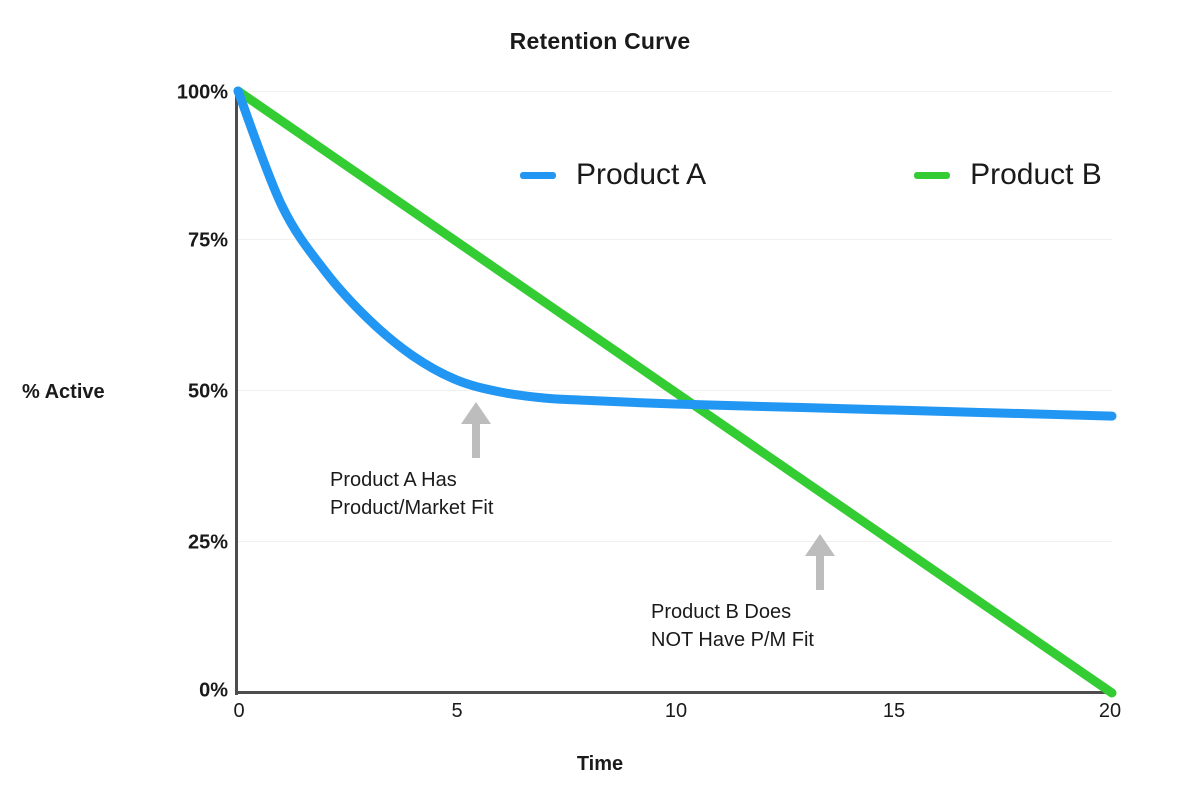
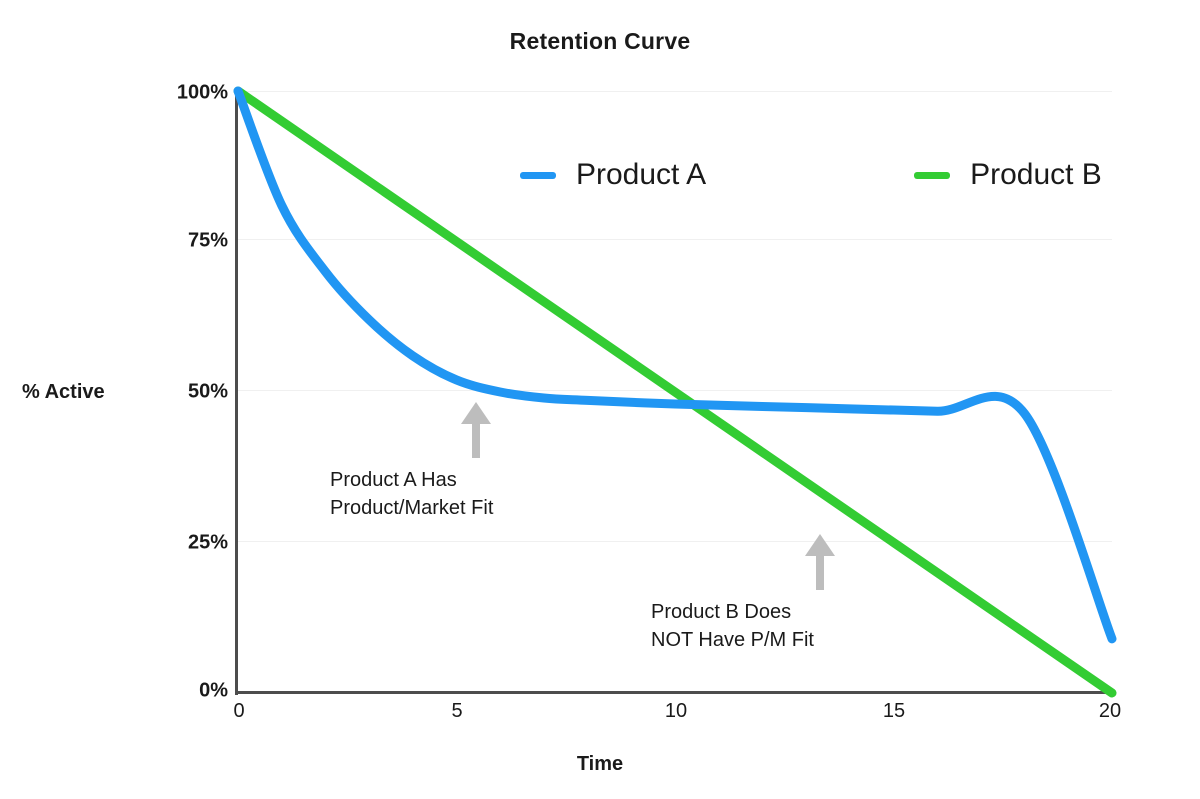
Product A/20: 46% -> 9%
